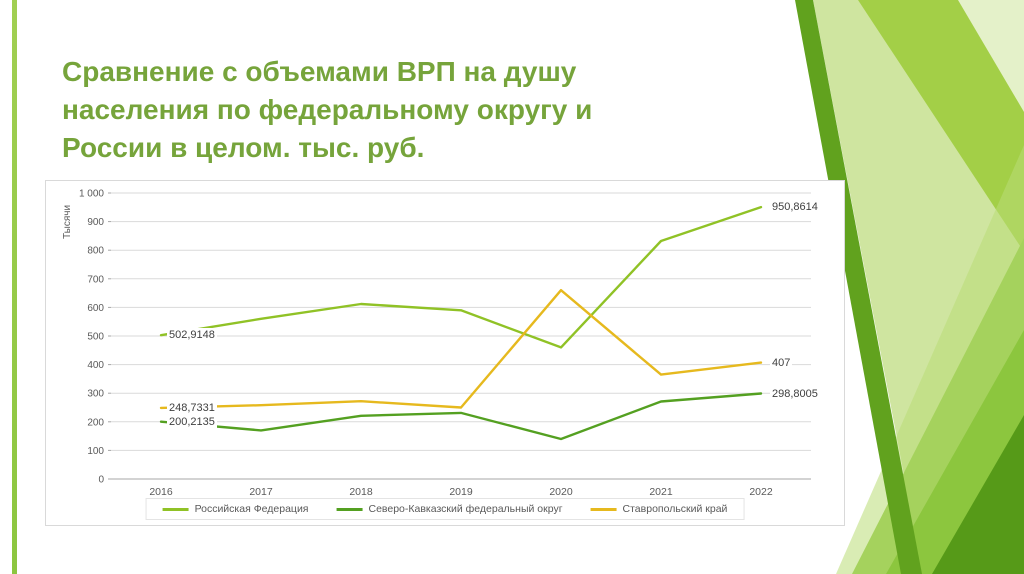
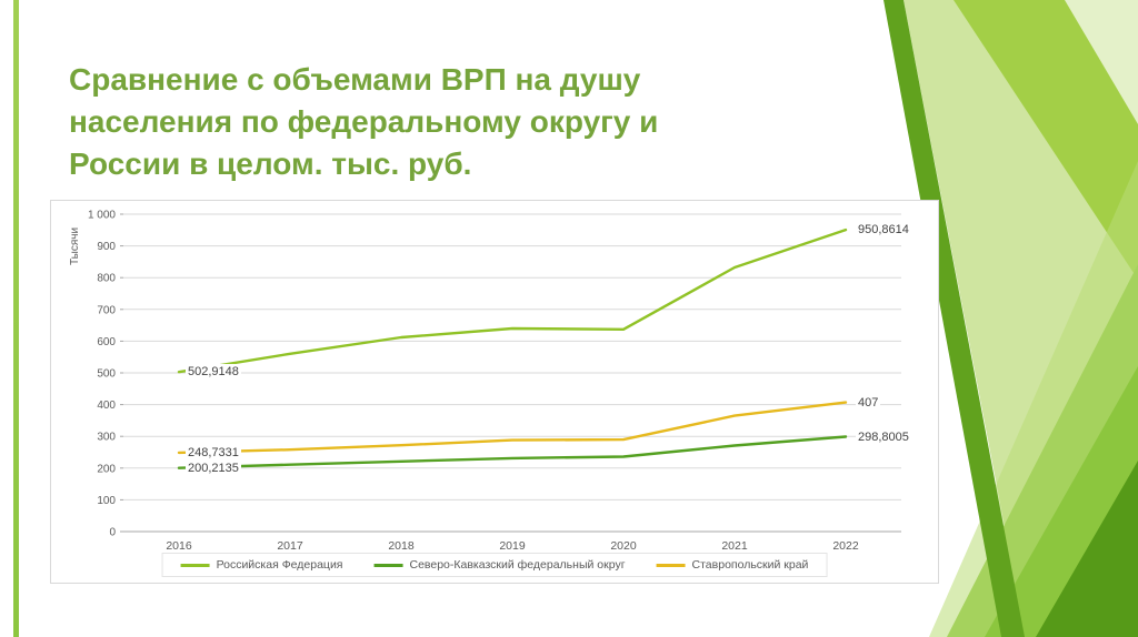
Северо-Кавказский федеральный округ/2017: 170 -> 210
Российская Федерация/2019: 590 -> 640
Ставропольский край/2019: 250 -> 290
Российская Федерация/2020: 460 -> 640
Северо-Кавказский федеральный округ/2020: 140 -> 240
Ставропольский край/2020: 660 -> 290
